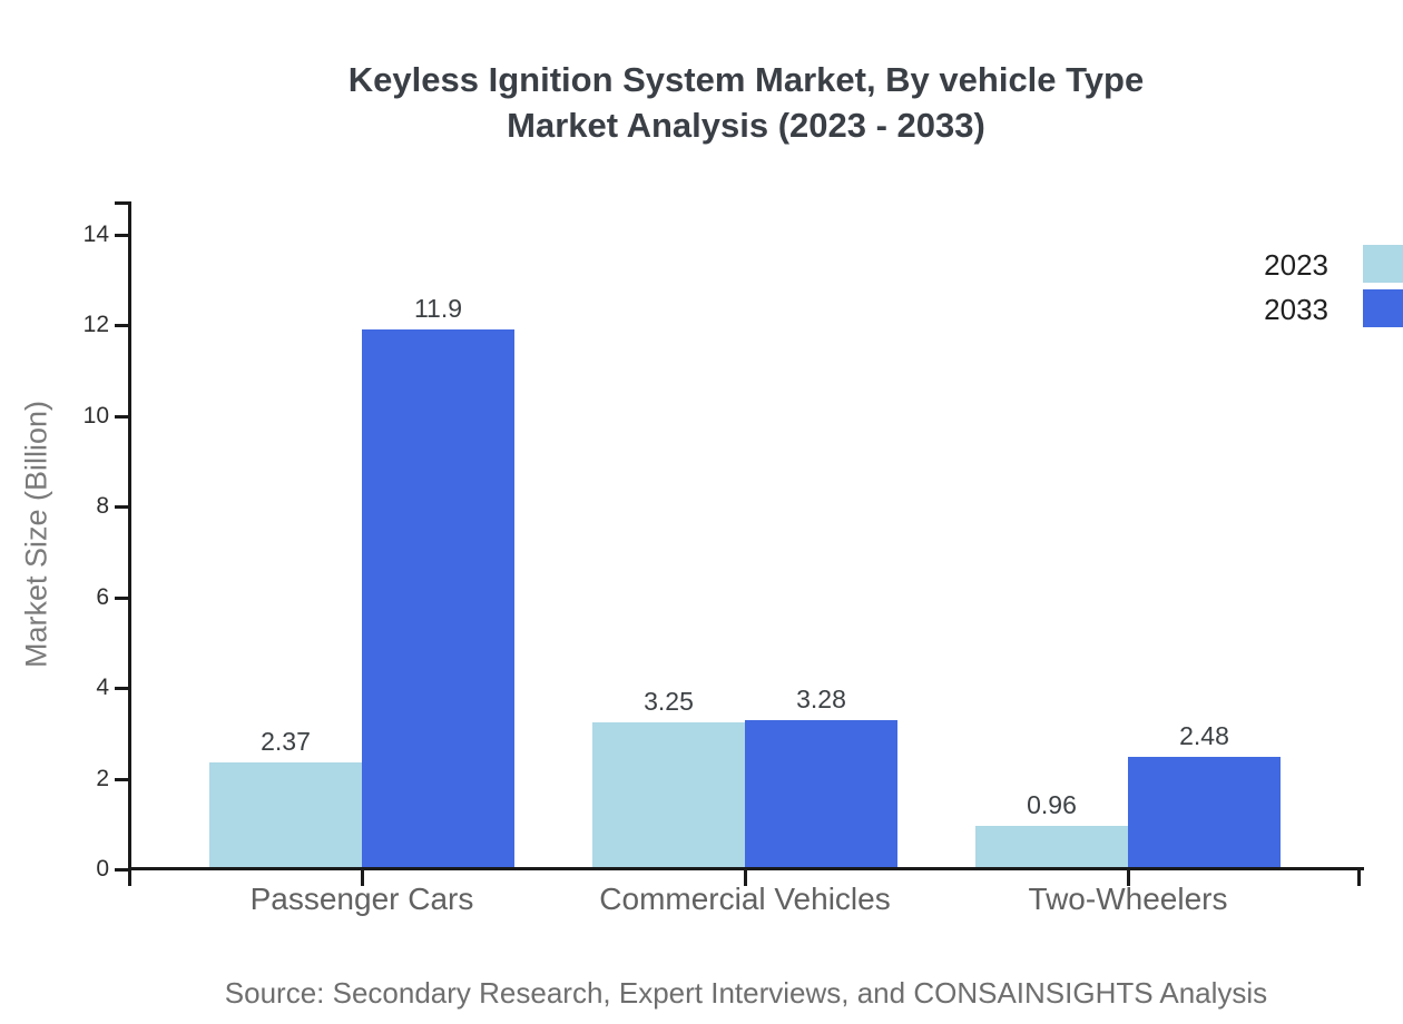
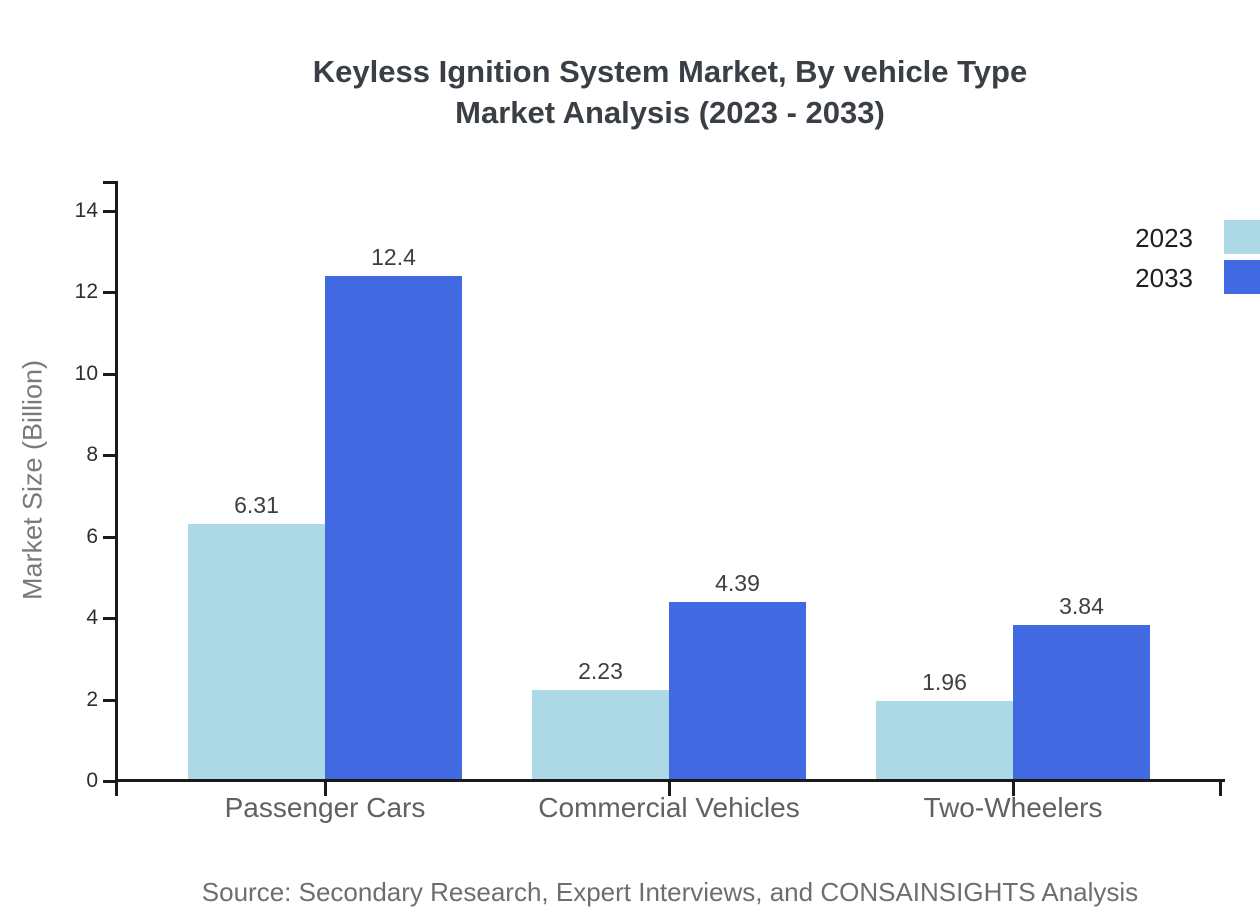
2023/Passenger Cars: 2.37 -> 6.31
2033/Passenger Cars: 11.9 -> 12.4
2023/Commercial Vehicles: 3.25 -> 2.23
2033/Commercial Vehicles: 3.28 -> 4.39
2023/Two-Wheelers: 0.96 -> 1.96
2033/Two-Wheelers: 2.48 -> 3.84
